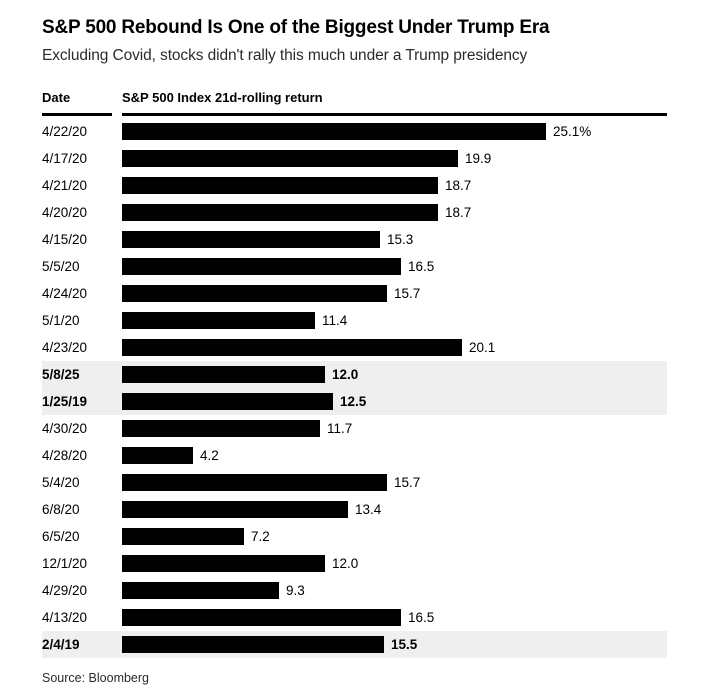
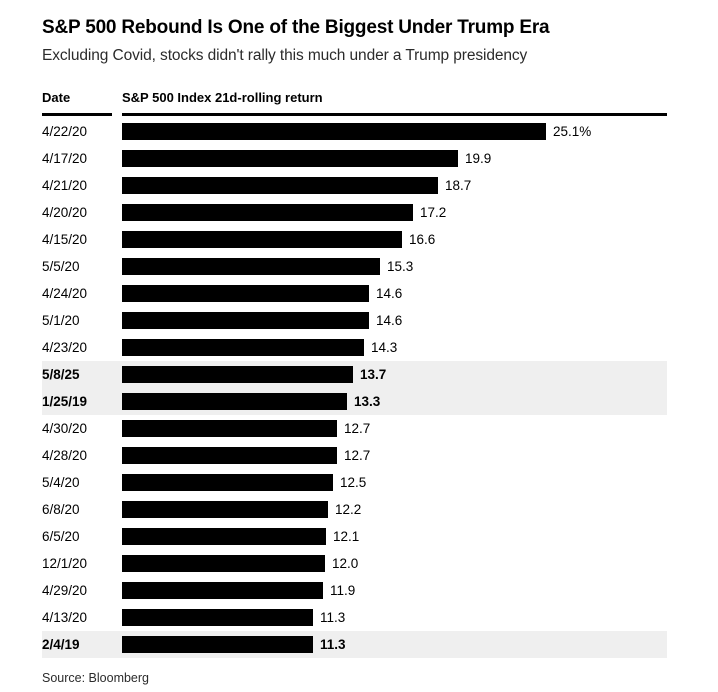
4/20/20: 18.7 -> 17.2
4/15/20: 15.3 -> 16.6
5/5/20: 16.5 -> 15.3
4/24/20: 15.7 -> 14.6
5/1/20: 11.4 -> 14.6
4/23/20: 20.1 -> 14.3
5/8/25: 12.0 -> 13.7
1/25/19: 12.5 -> 13.3
4/30/20: 11.7 -> 12.7
4/28/20: 4.2 -> 12.7
5/4/20: 15.7 -> 12.5
6/8/20: 13.4 -> 12.2
6/5/20: 7.2 -> 12.1
4/29/20: 9.3 -> 11.9
4/13/20: 16.5 -> 11.3
2/4/19: 15.5 -> 11.3
